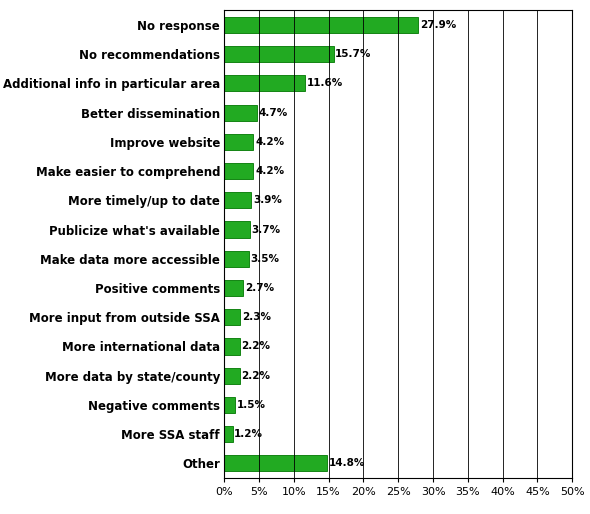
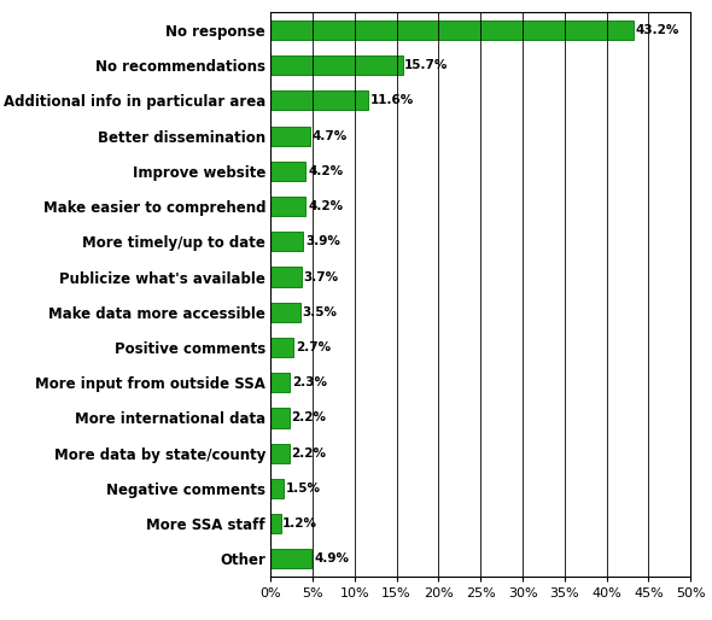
No response: 27.9% -> 43.2%
Other: 14.8% -> 4.9%
